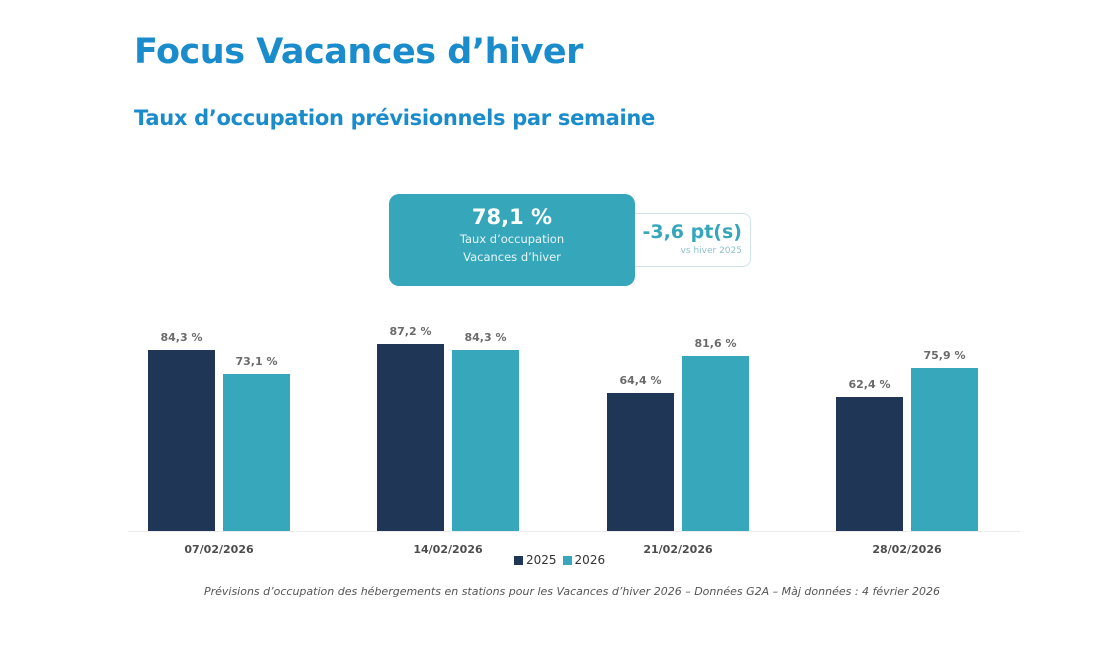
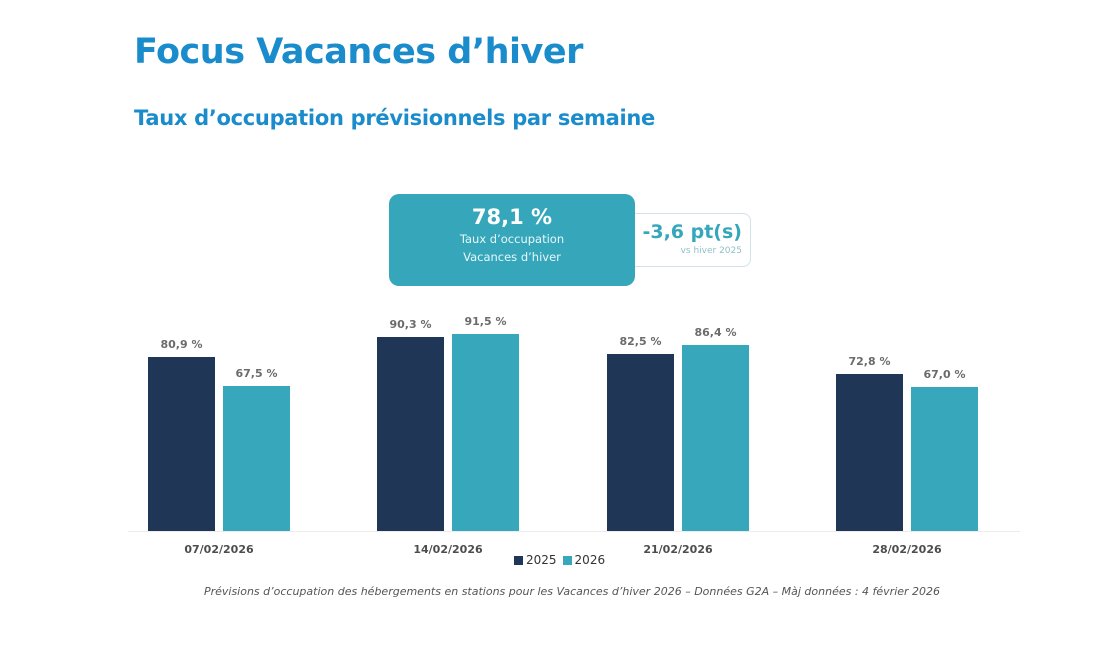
2025/07/02/2026: 84,3 -> 80,9
2026/07/02/2026: 73,1 -> 67,5
2025/14/02/2026: 87,2 -> 90,3
2026/14/02/2026: 84,3 -> 91,5
2025/21/02/2026: 64,4 -> 82,5
2026/21/02/2026: 81,6 -> 86,4
2025/28/02/2026: 62,4 -> 72,8
2026/28/02/2026: 75,9 -> 67,0
